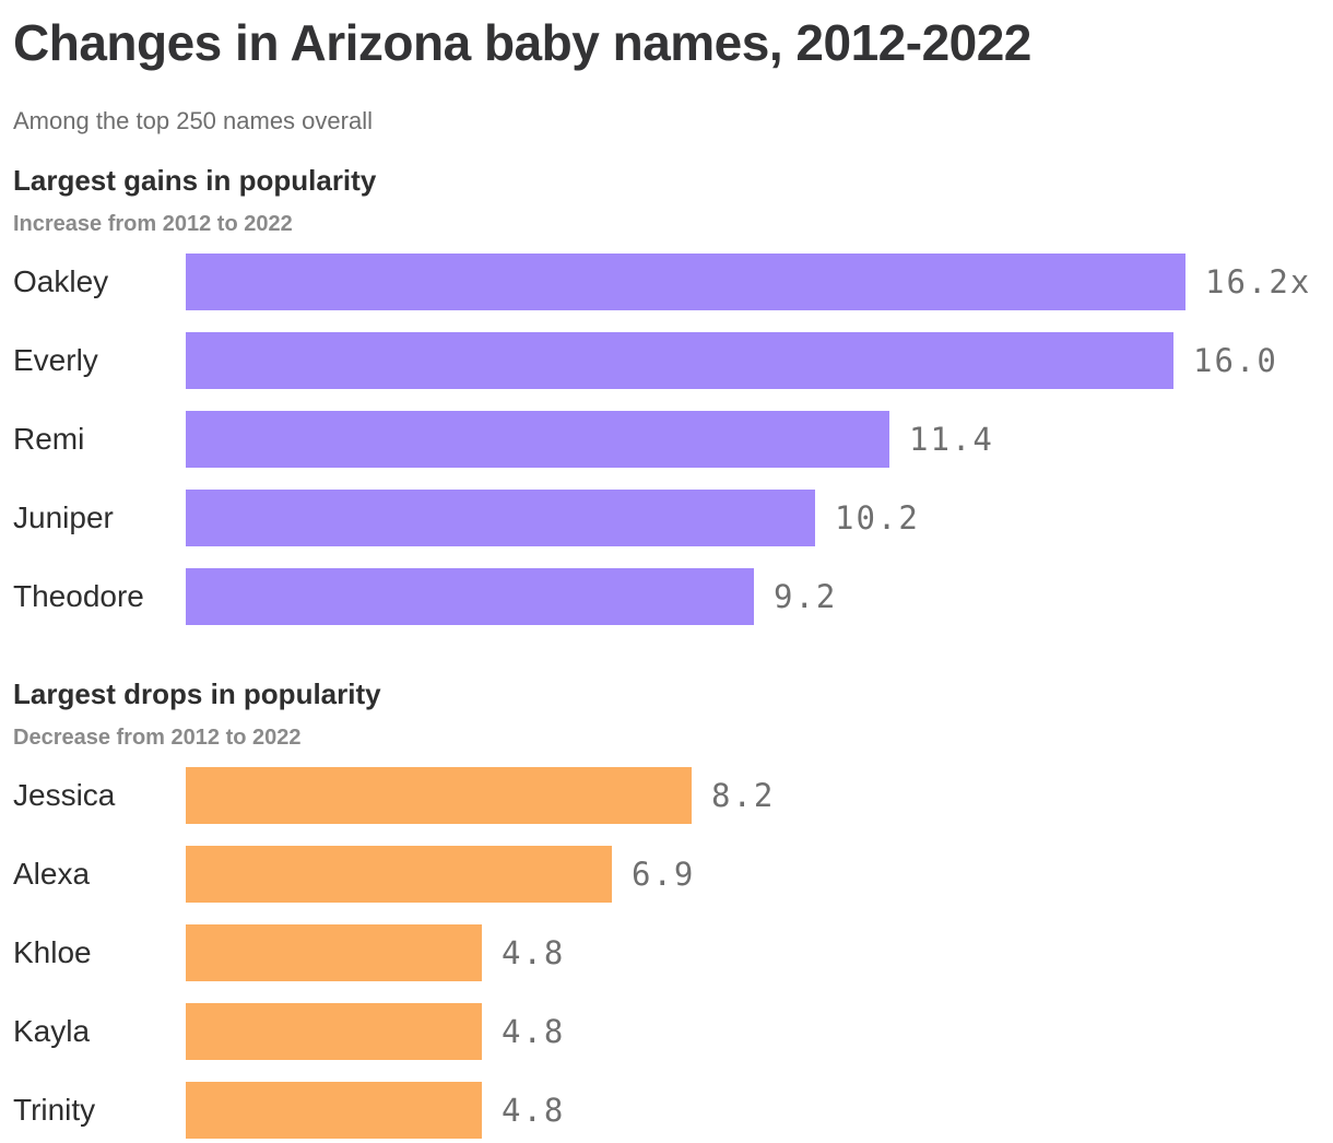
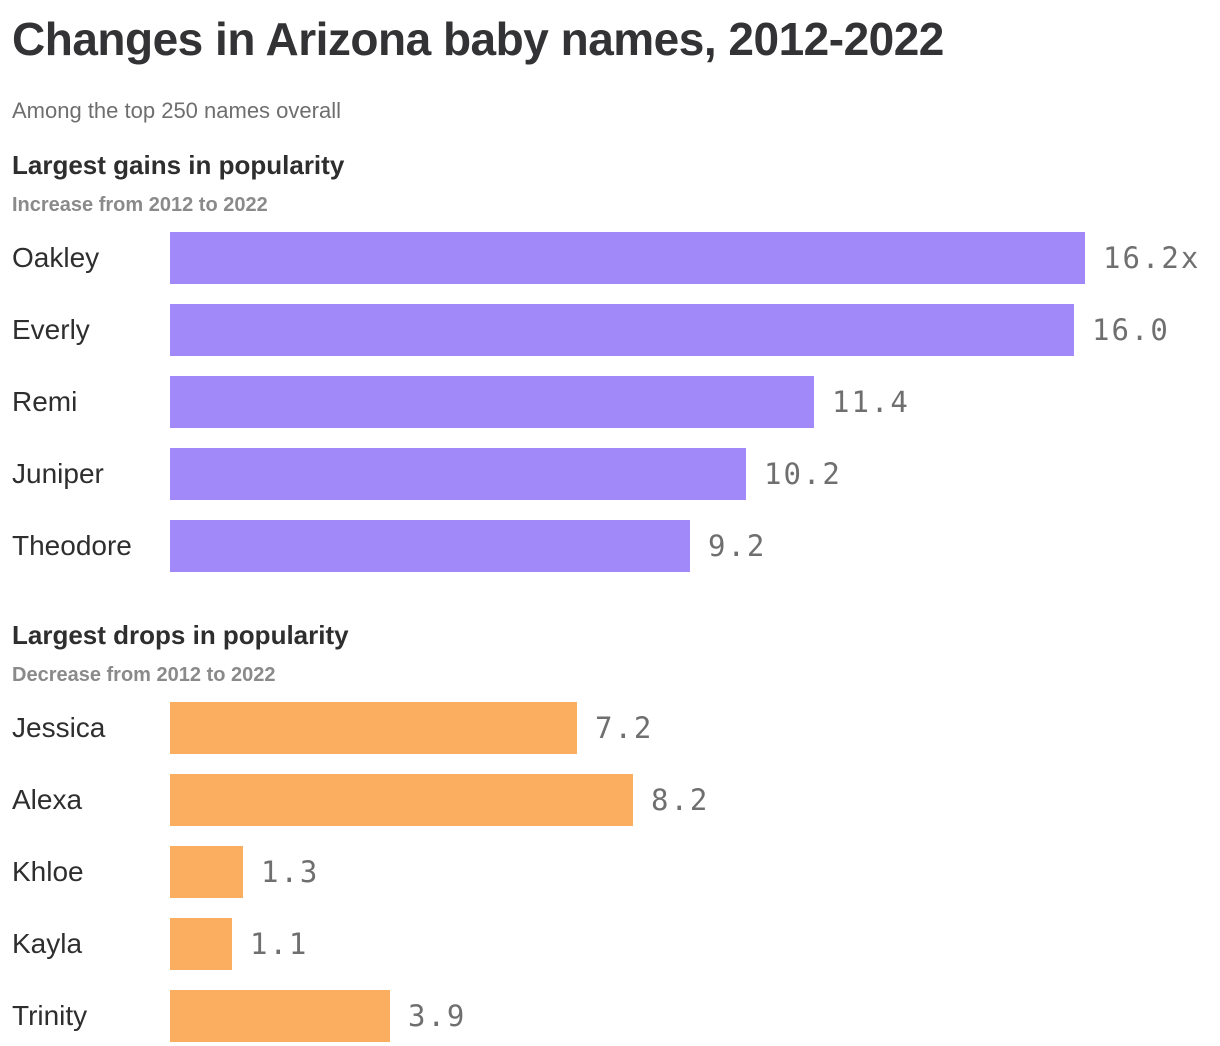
Largest drops in popularity/Jessica: 8.2 -> 7.2
Largest drops in popularity/Alexa: 6.9 -> 8.2
Largest drops in popularity/Khloe: 4.8 -> 1.3
Largest drops in popularity/Kayla: 4.8 -> 1.1
Largest drops in popularity/Trinity: 4.8 -> 3.9
